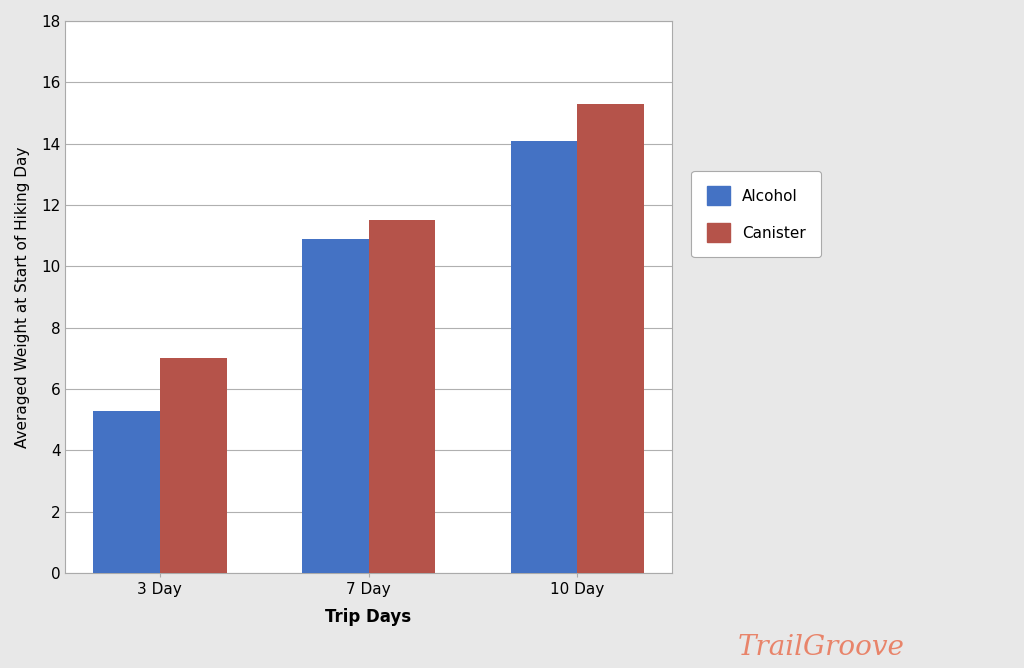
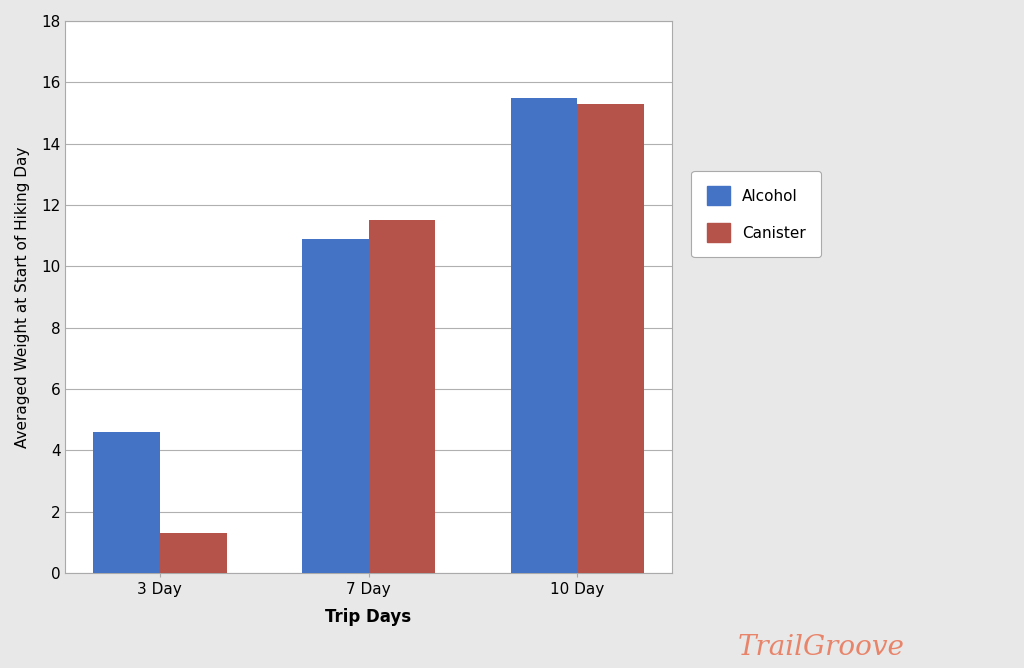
Alcohol/3 Day: 5.3 -> 4.6
Canister/3 Day: 7.0 -> 1.3
Alcohol/10 Day: 14.1 -> 15.5
